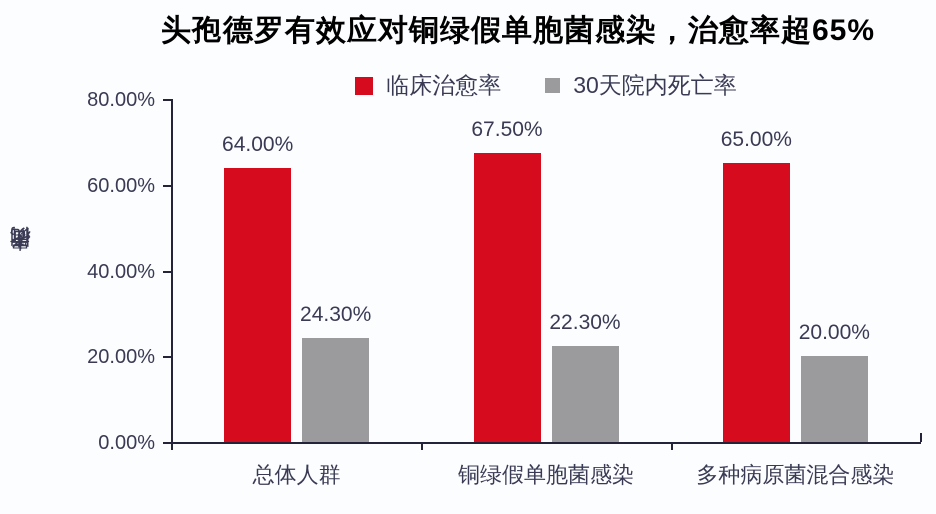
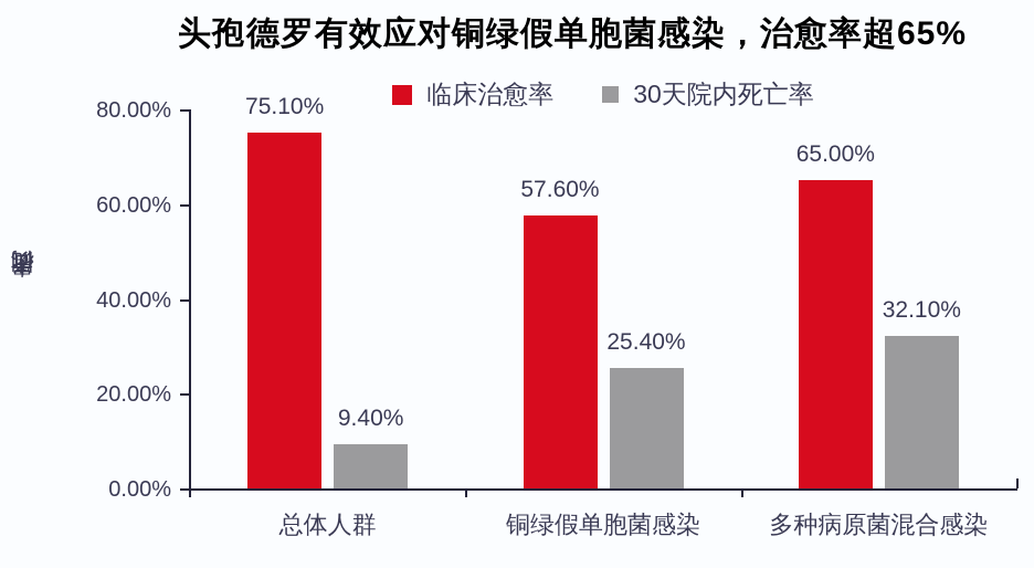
临床治愈率/总体人群: 64.00% -> 75.10%
30天院内死亡率/总体人群: 24.30% -> 9.40%
临床治愈率/铜绿假单胞菌感染: 67.50% -> 57.60%
30天院内死亡率/铜绿假单胞菌感染: 22.30% -> 25.40%
30天院内死亡率/多种病原菌混合感染: 20.00% -> 32.10%
